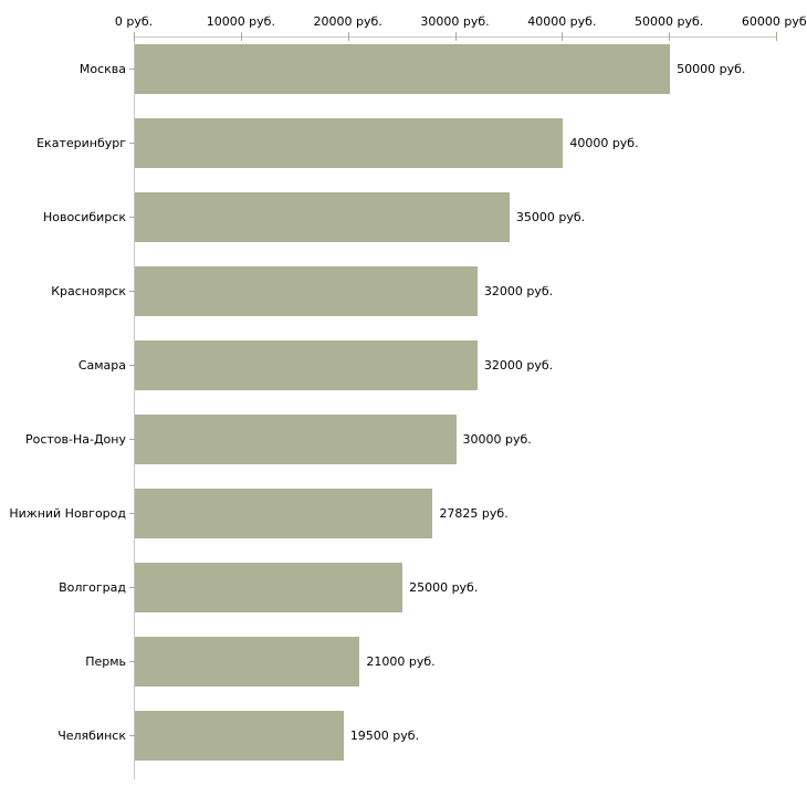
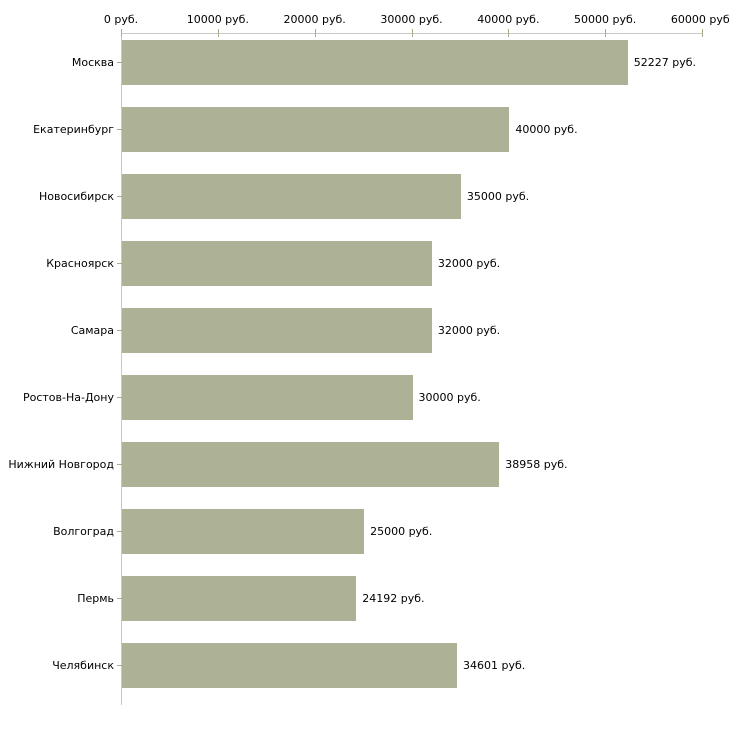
Москва: 50000 -> 52227
Нижний Новгород: 27825 -> 38958
Пермь: 21000 -> 24192
Челябинск: 19500 -> 34601
